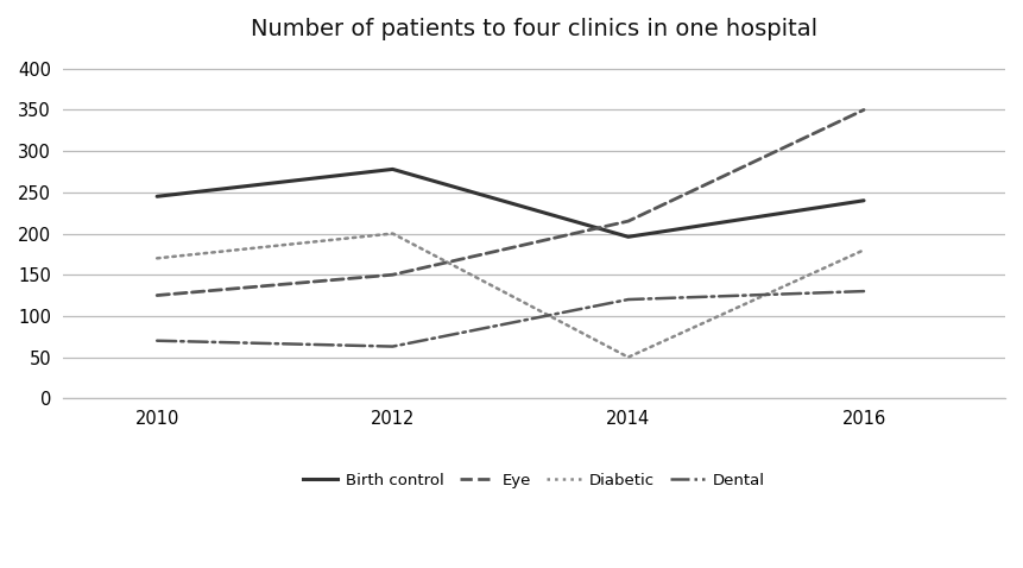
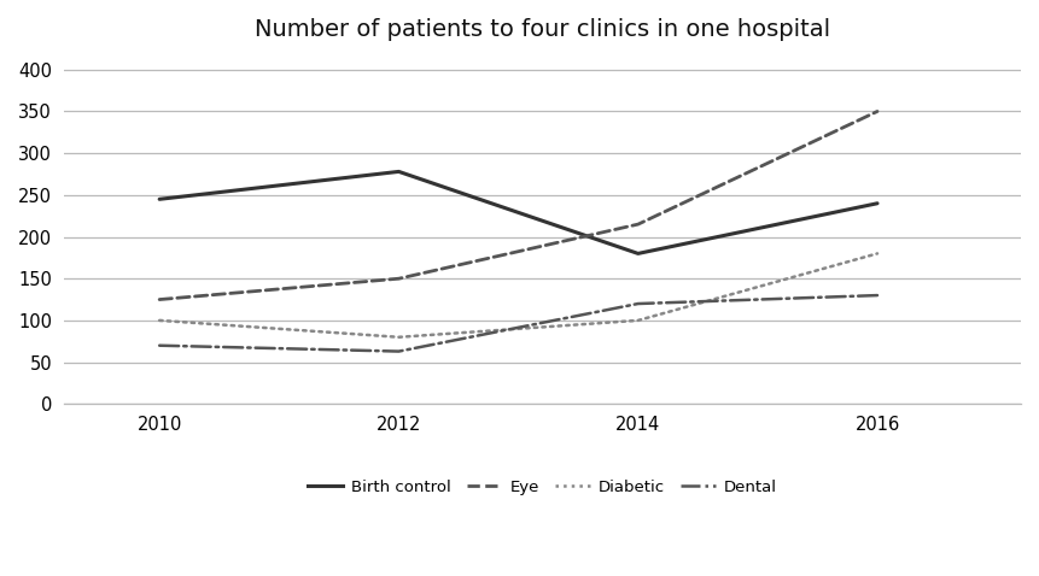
Diabetic/2010: 170 -> 100
Diabetic/2012: 200 -> 80
Birth control/2014: 196 -> 180
Diabetic/2014: 50 -> 100
